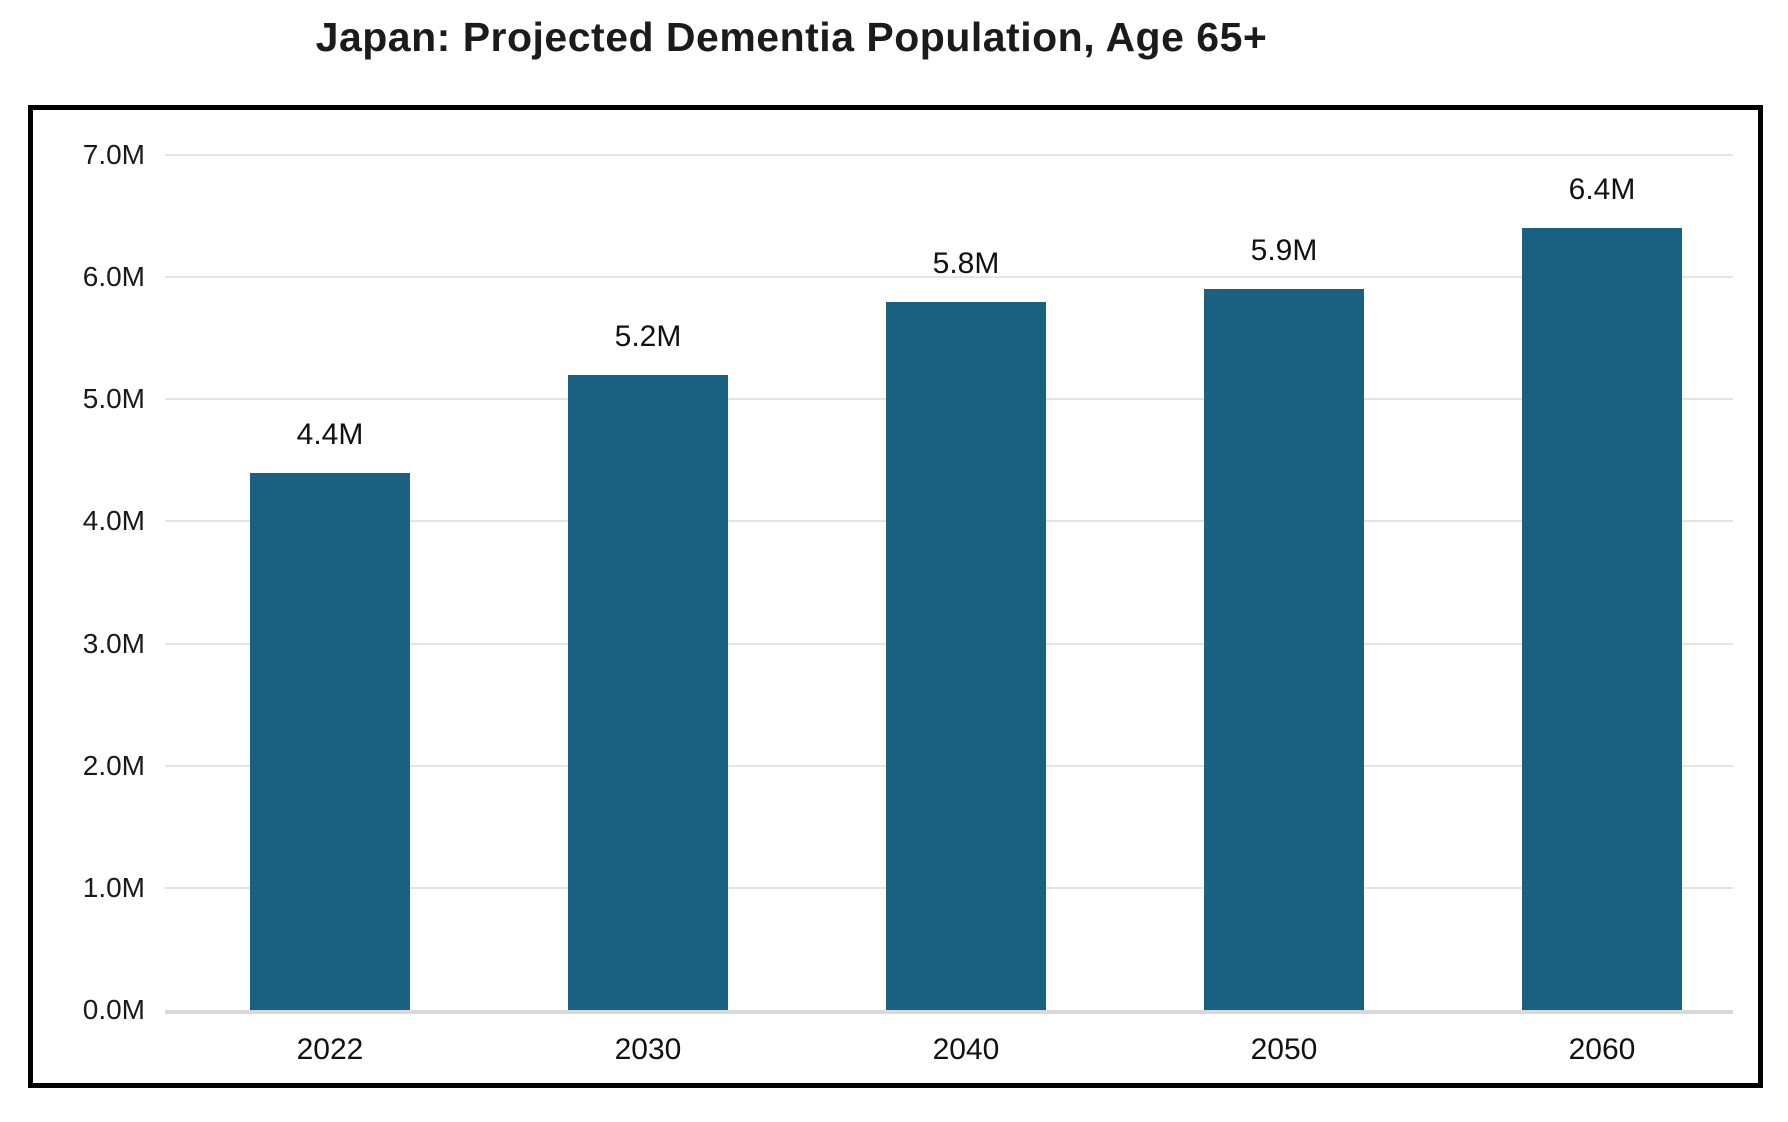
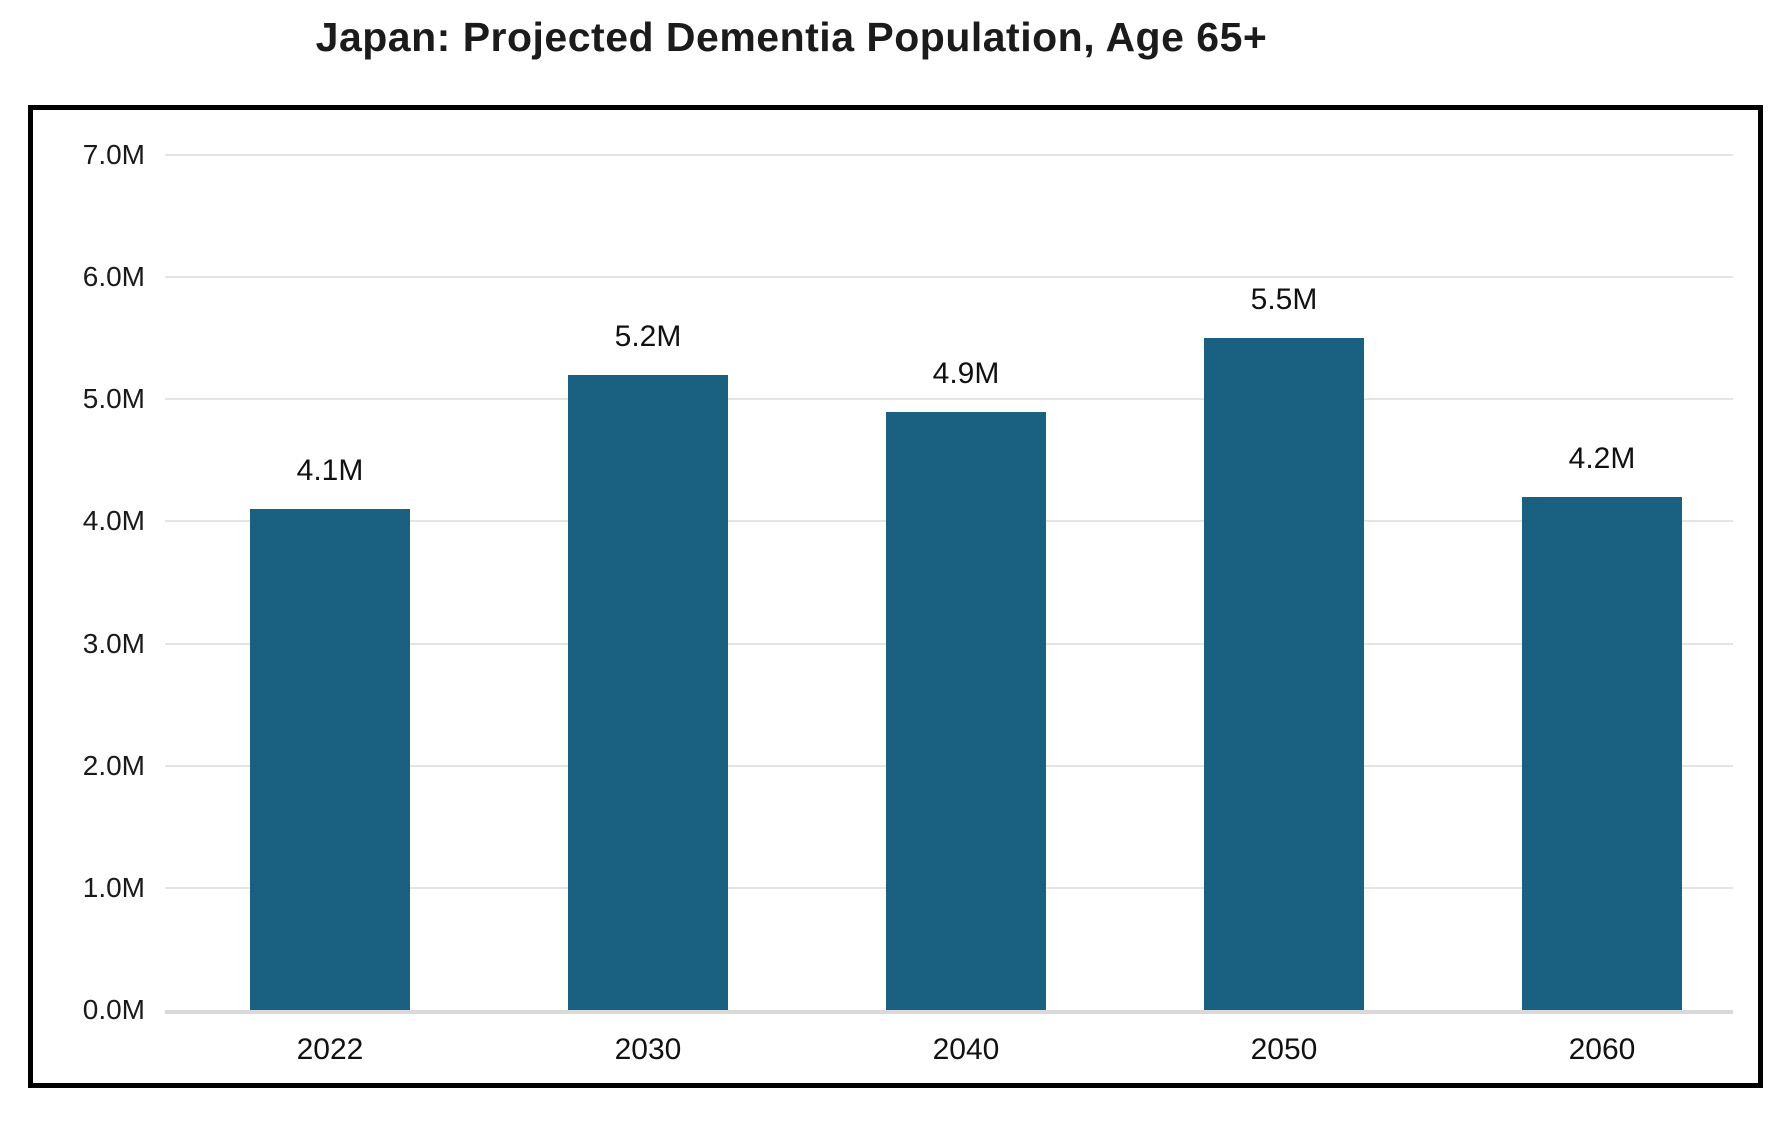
2022: 4.4M -> 4.1M
2040: 5.8M -> 4.9M
2050: 5.9M -> 5.5M
2060: 6.4M -> 4.2M
